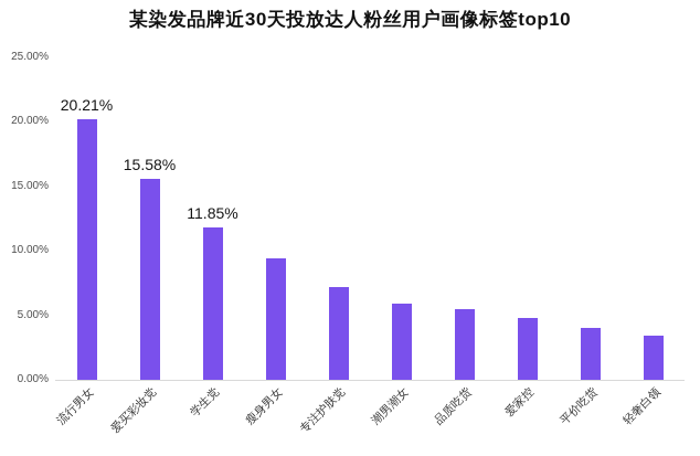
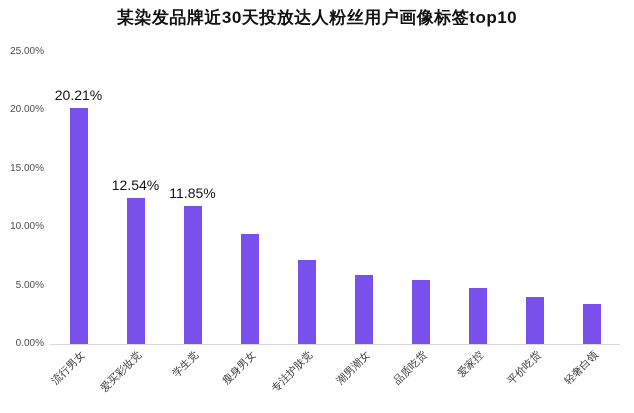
爱买彩妆党: 15.58% -> 12.54%
